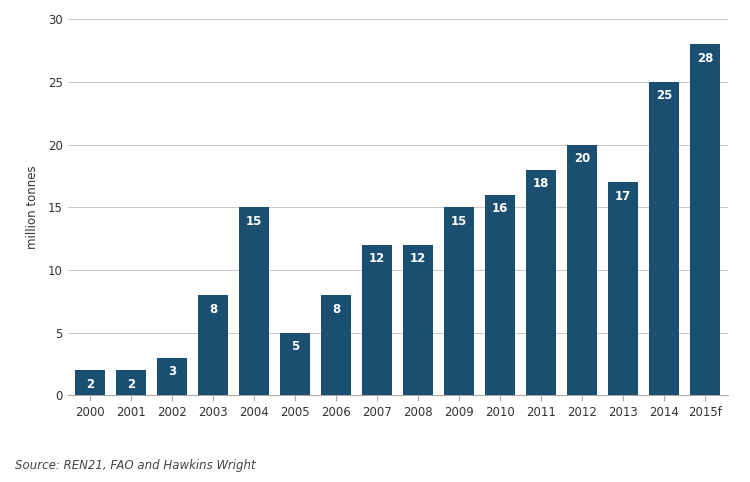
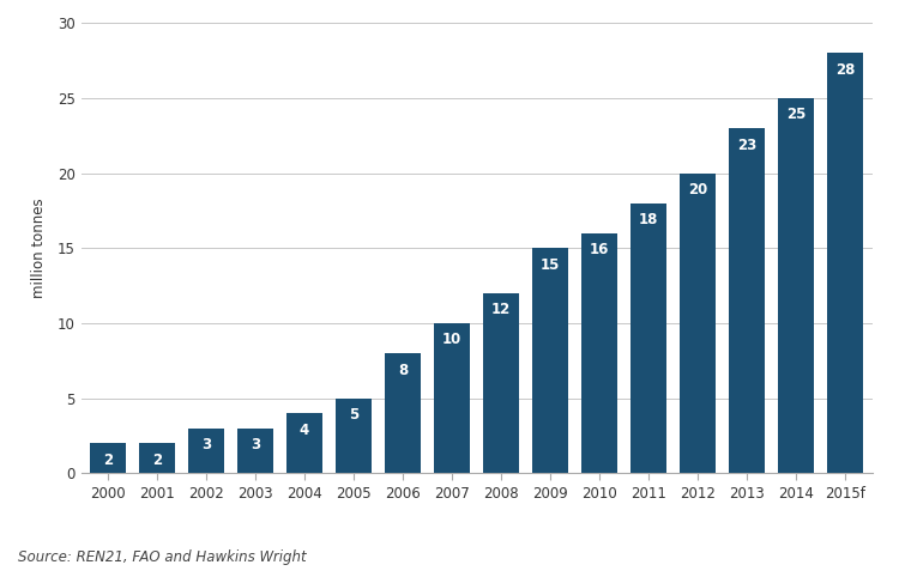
2003: 8 -> 3
2004: 15 -> 4
2007: 12 -> 10
2013: 17 -> 23
